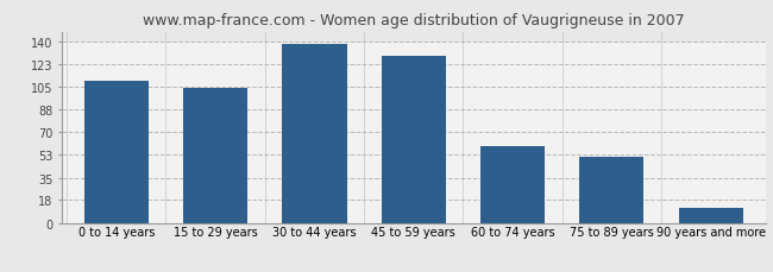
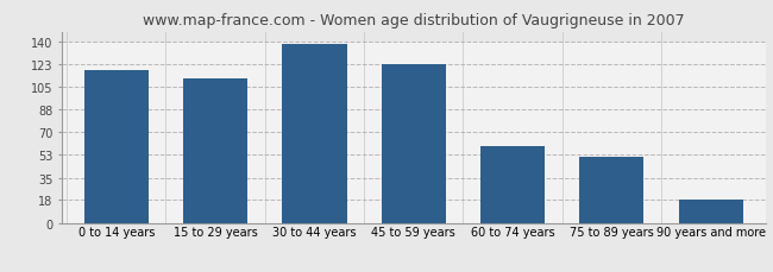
0 to 14 years: 110 -> 118
15 to 29 years: 104 -> 112
45 to 59 years: 129 -> 123
90 years and more: 12 -> 18
